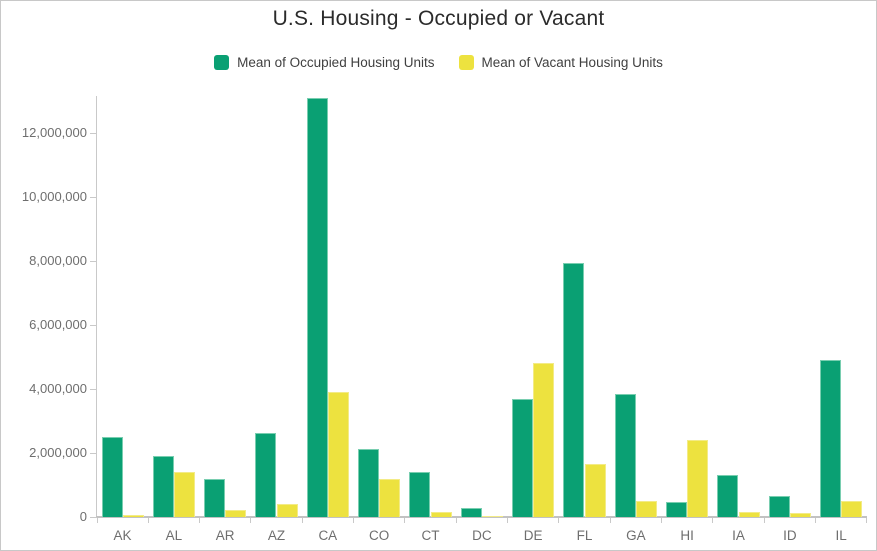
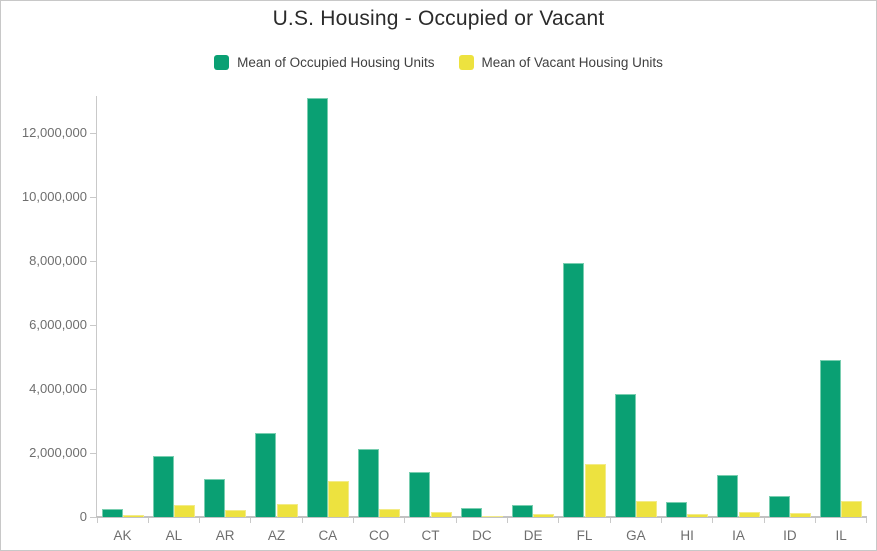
Mean of Occupied Housing Units/AK: 2500000 -> 300000
Mean of Vacant Housing Units/AL: 1400000 -> 400000
Mean of Vacant Housing Units/CA: 3900000 -> 1100000
Mean of Vacant Housing Units/CO: 1200000 -> 200000
Mean of Occupied Housing Units/DE: 3700000 -> 400000
Mean of Vacant Housing Units/DE: 4800000 -> 100000
Mean of Vacant Housing Units/HI: 2400000 -> 100000
